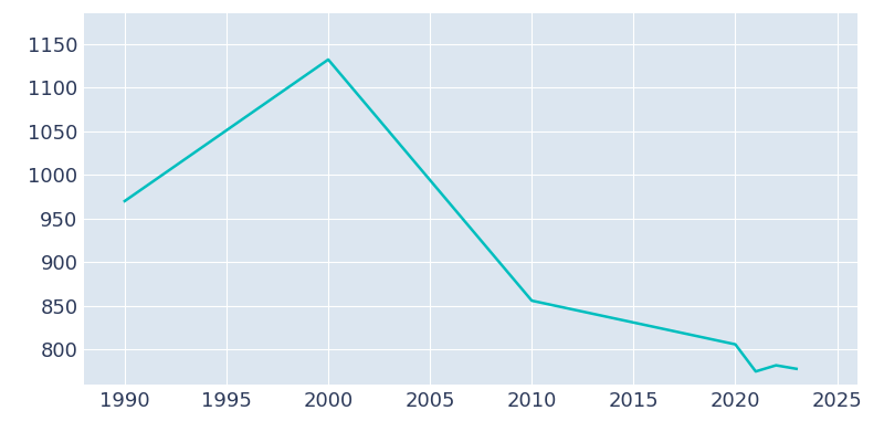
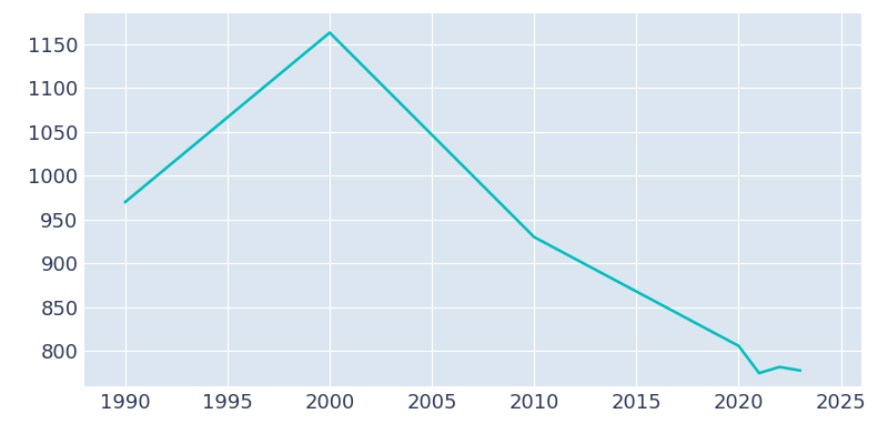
2000: 1132 -> 1163
2010: 856 -> 930
